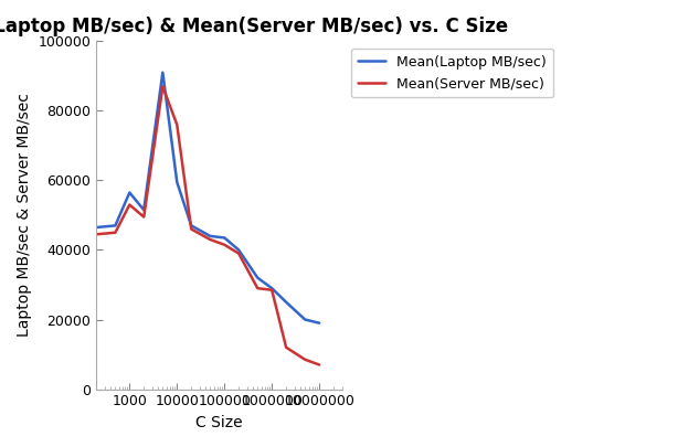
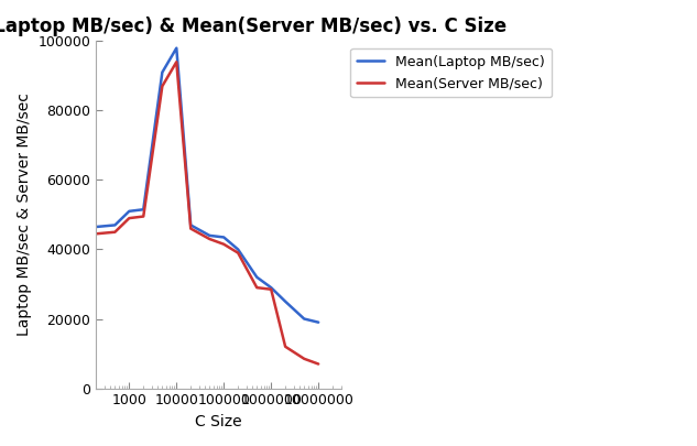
Mean(Laptop MB/sec)/1000: 56500 -> 51000
Mean(Server MB/sec)/1000: 53000 -> 49000
Mean(Laptop MB/sec)/10000: 59500 -> 98000
Mean(Server MB/sec)/10000: 76000 -> 94000
